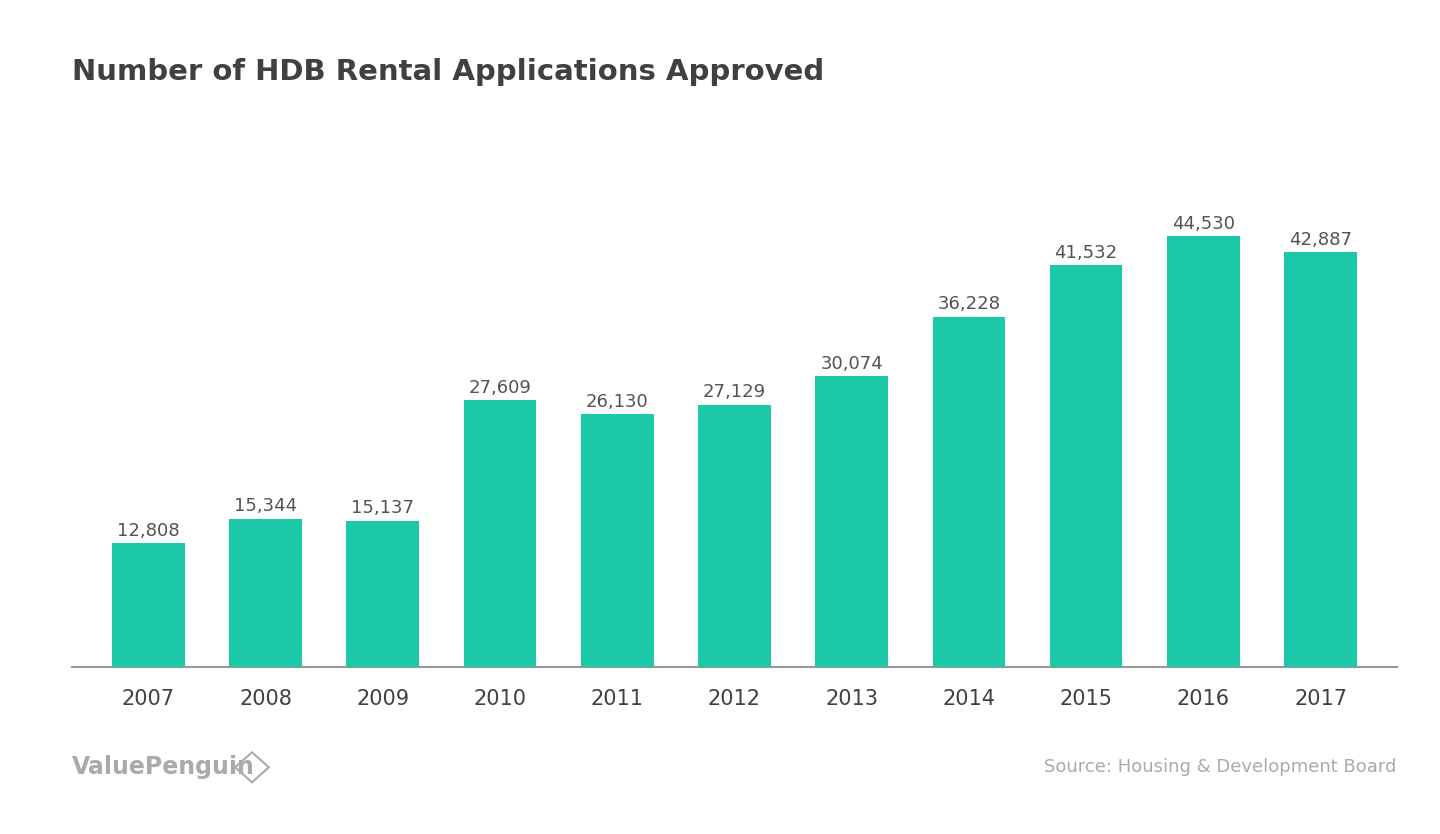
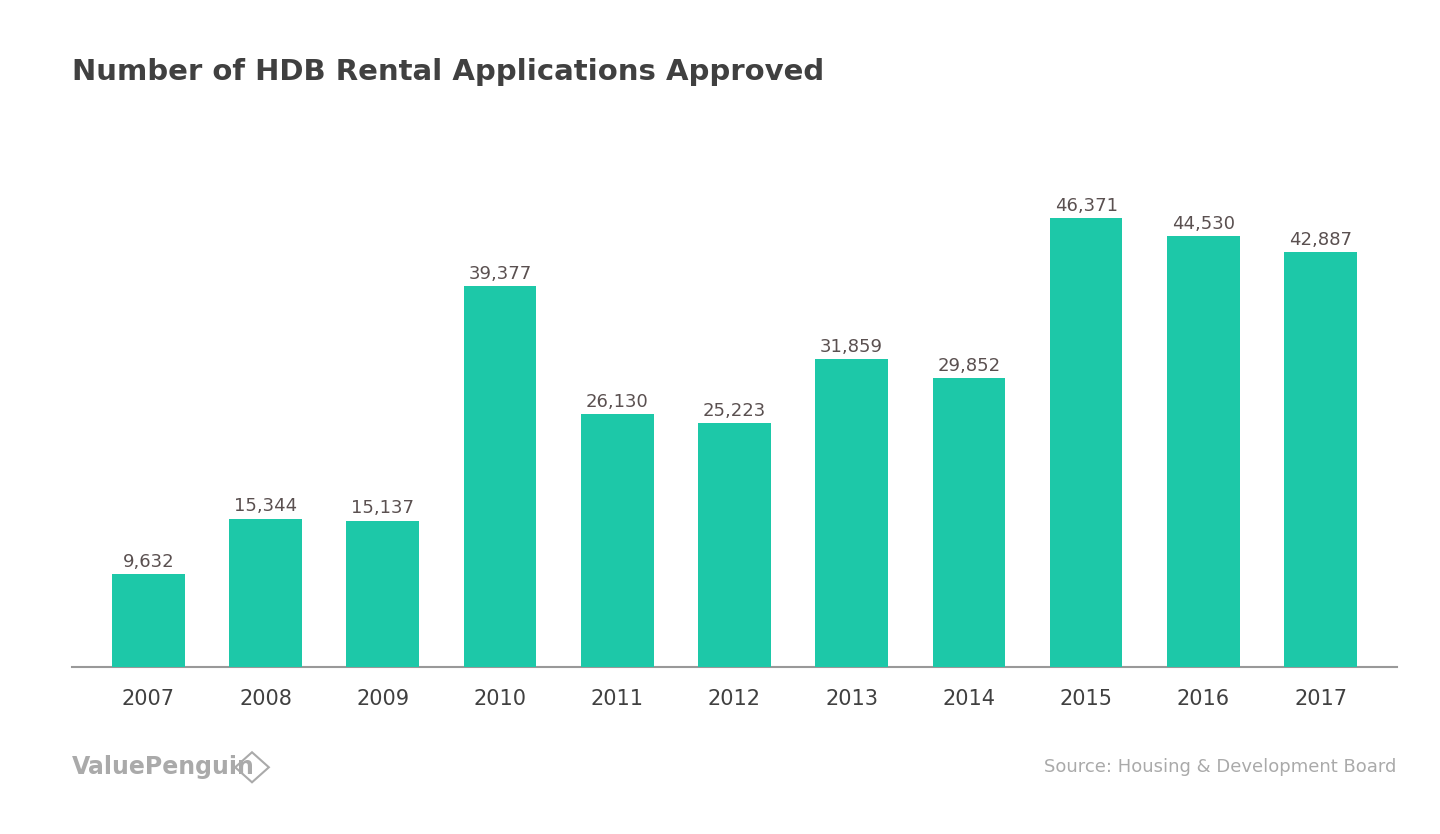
2007: 12,808 -> 9,632
2010: 27,609 -> 39,377
2012: 27,129 -> 25,223
2013: 30,074 -> 31,859
2014: 36,228 -> 29,852
2015: 41,532 -> 46,371
